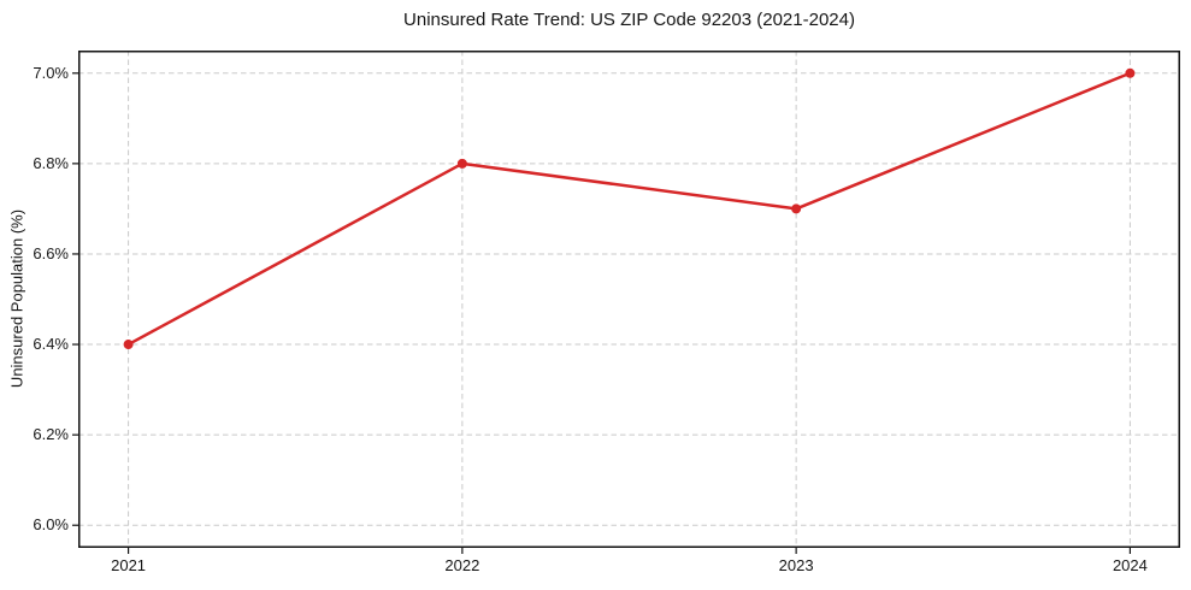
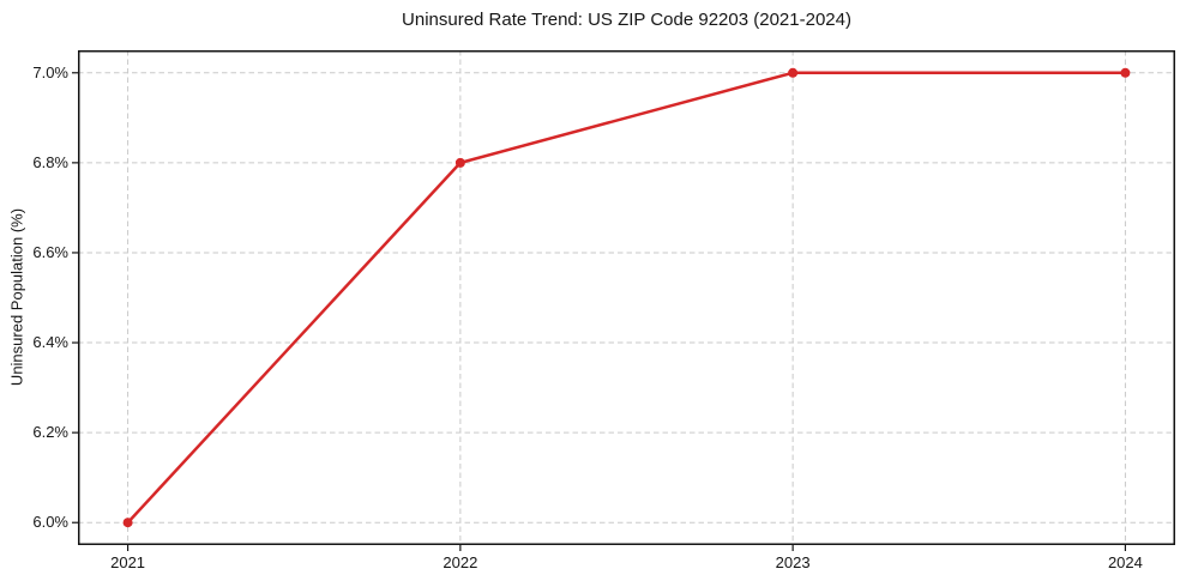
2021: 6.4% -> 6.0%
2023: 6.7% -> 7.0%
